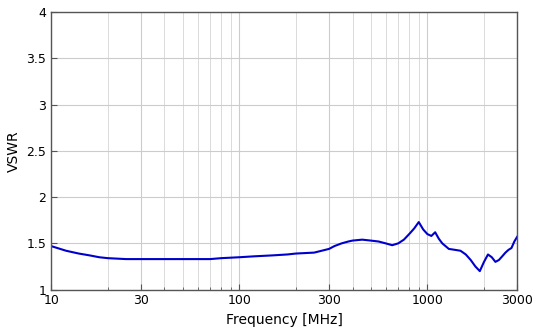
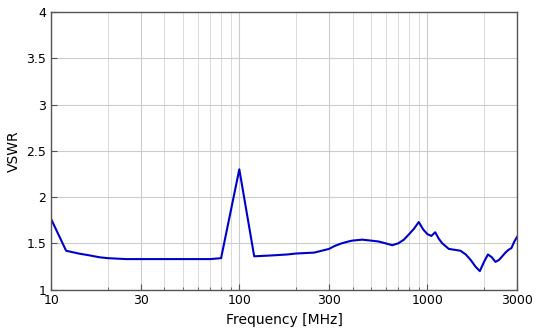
10: 1.47 -> 1.76
100: 1.35 -> 2.30
